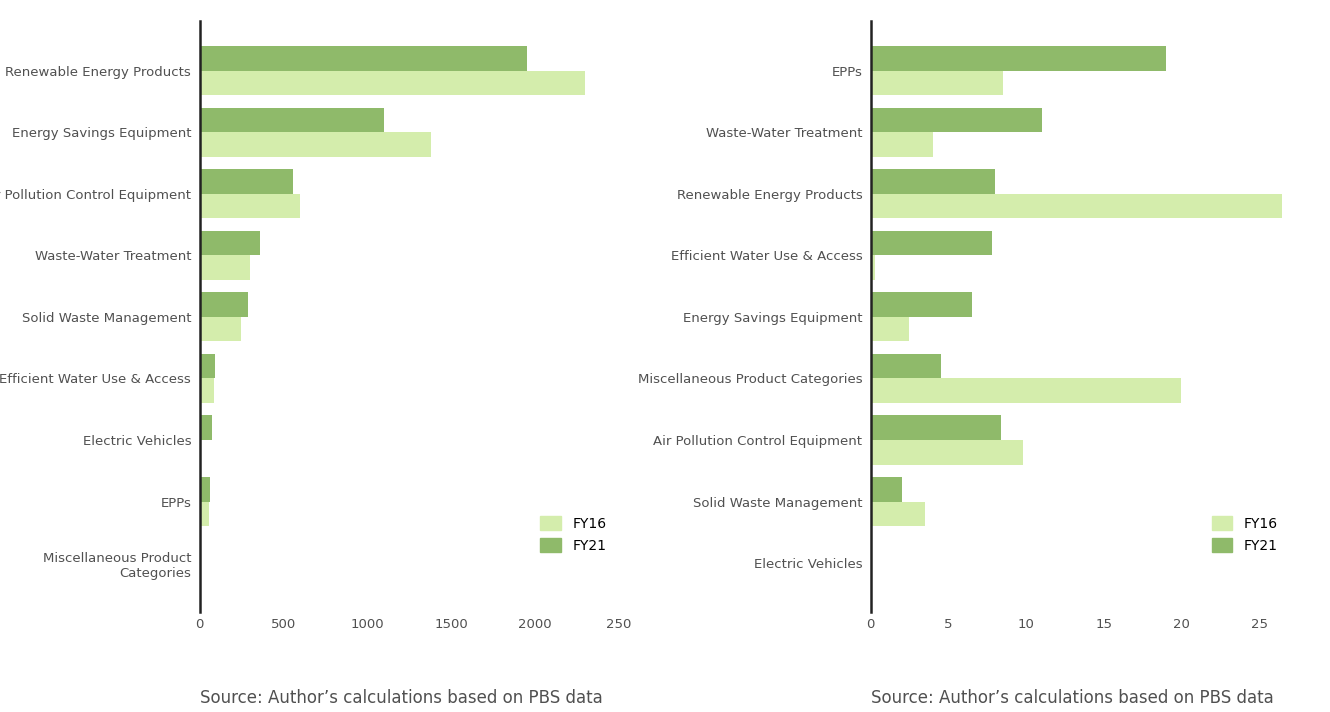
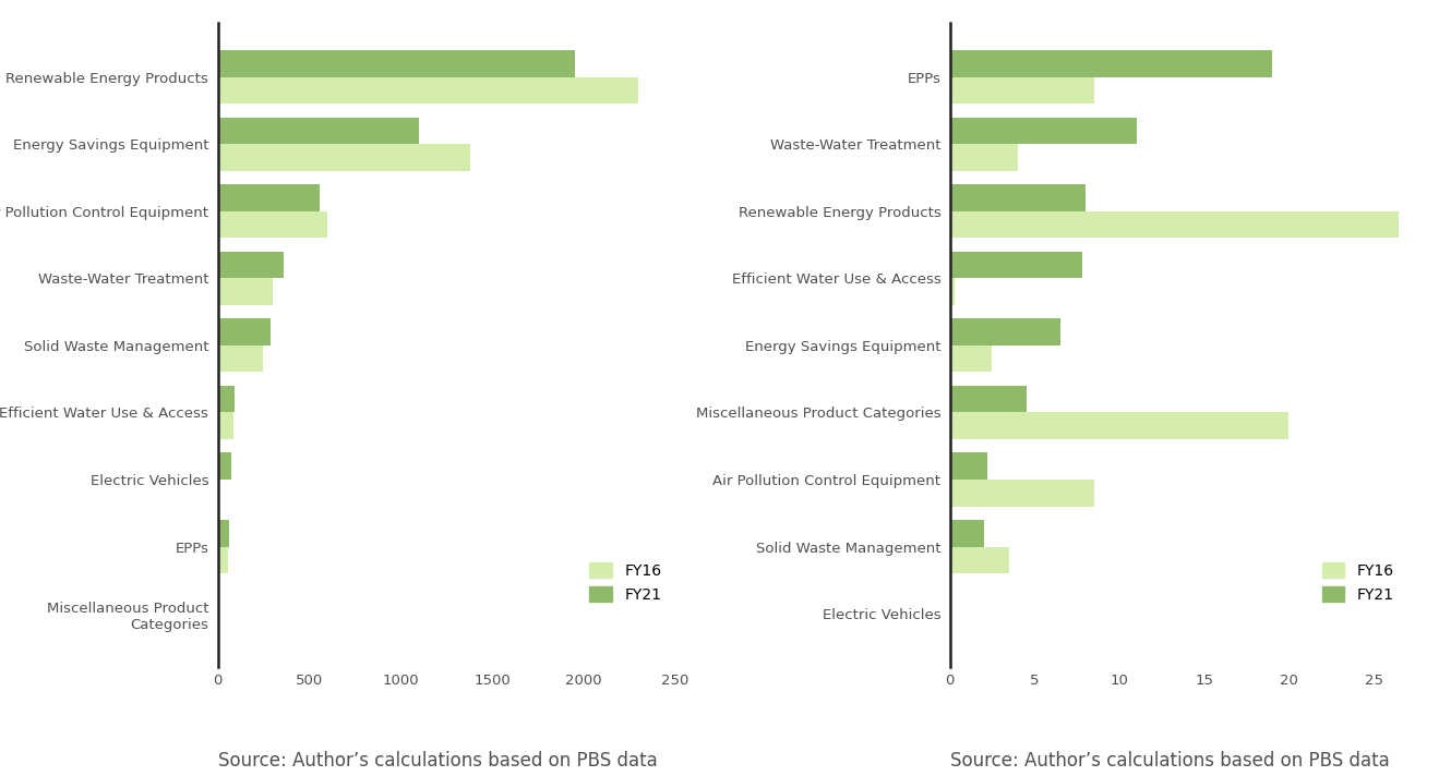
FY21/Air Pollution Control Equipment: 8.4 -> 2.2
FY16/Air Pollution Control Equipment: 9.8 -> 8.5
